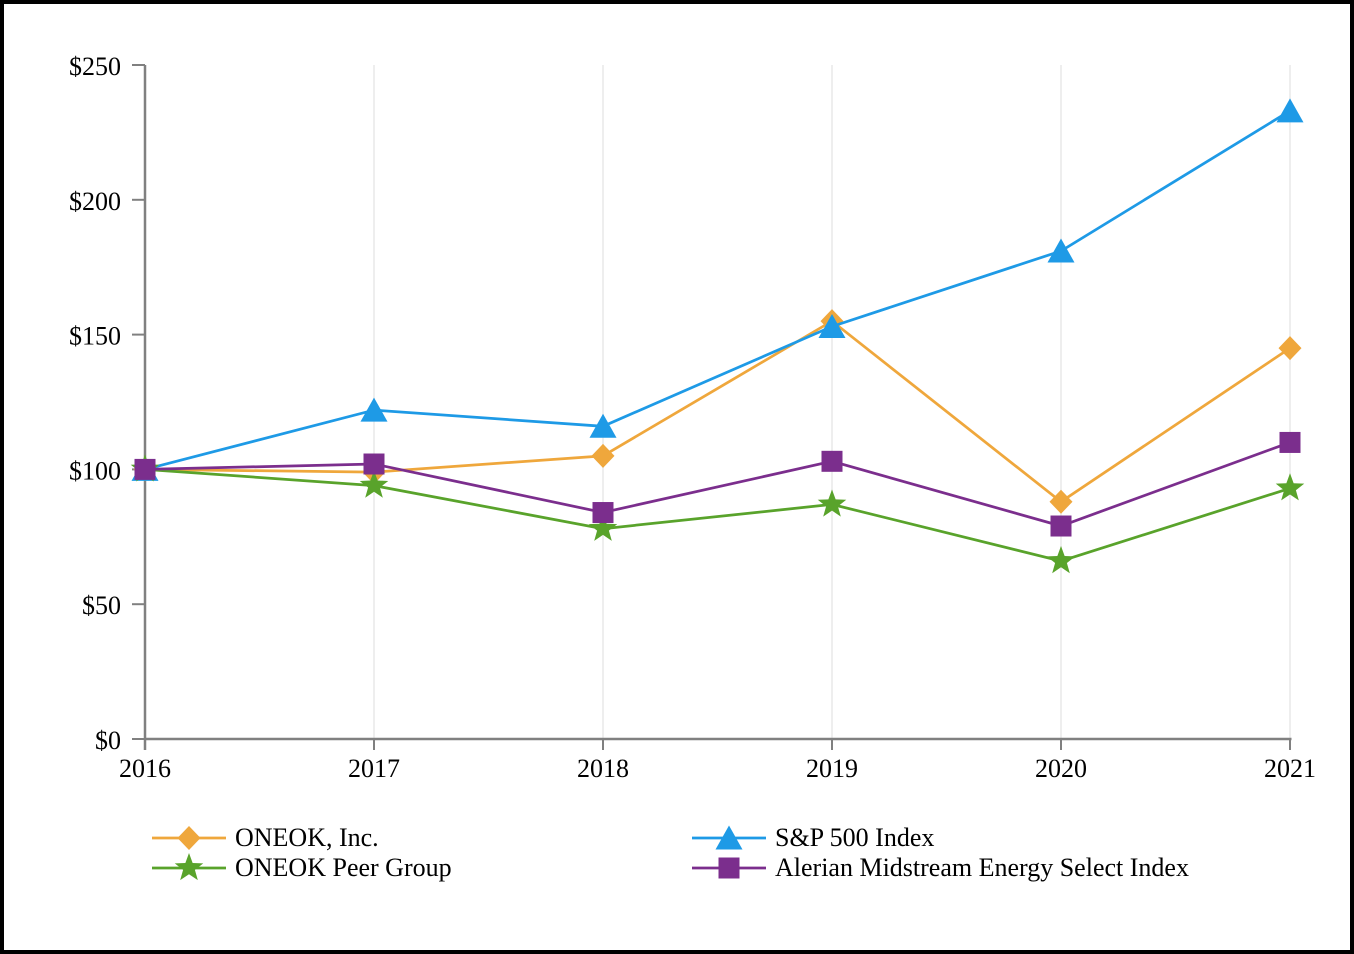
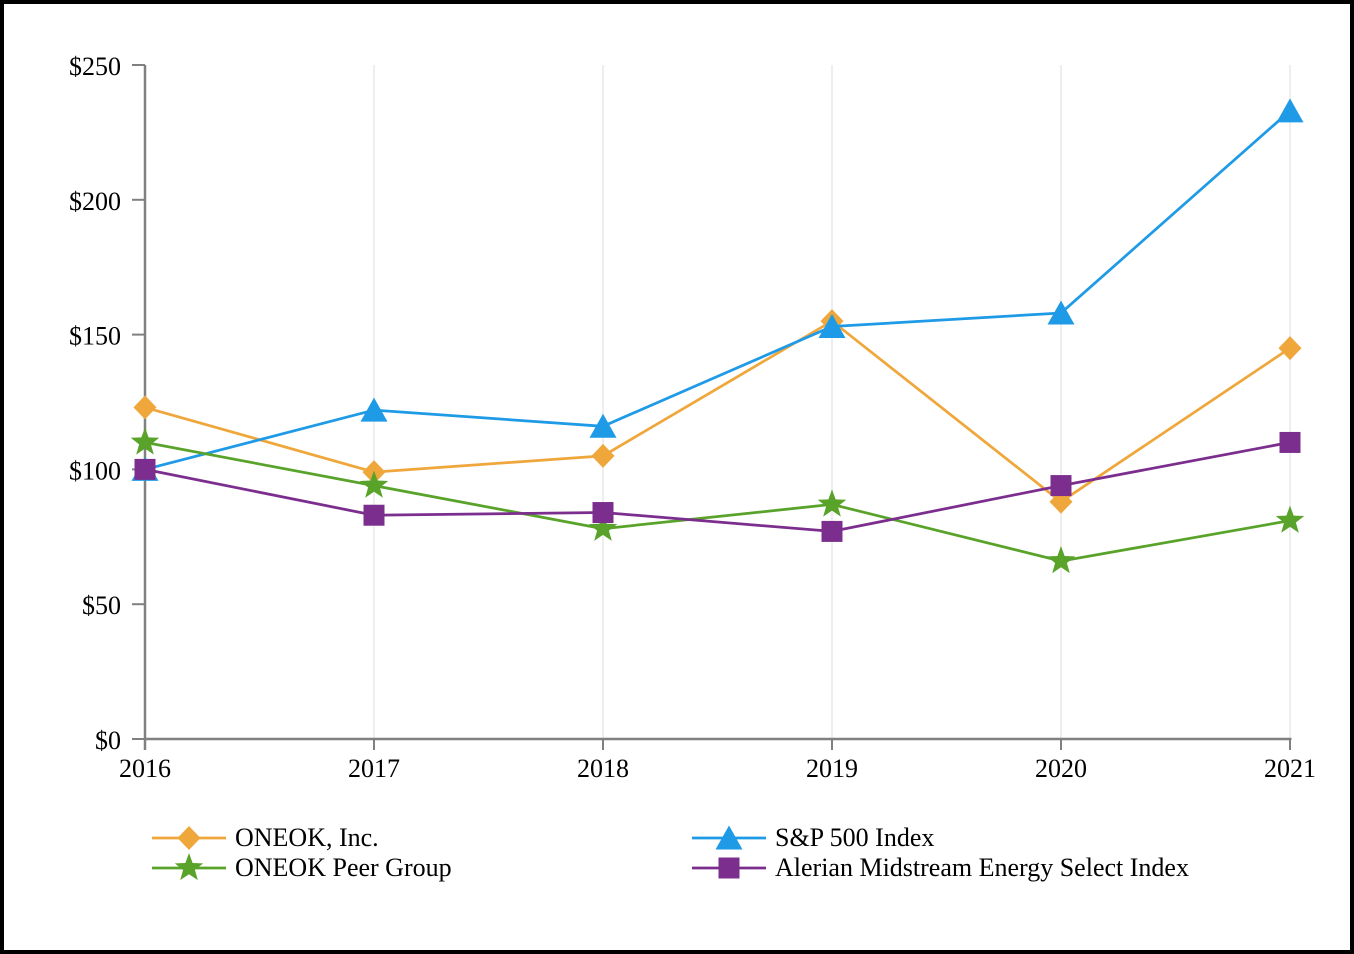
ONEOK, Inc./2016: $100 -> $123
ONEOK Peer Group/2016: $100 -> $110
Alerian Midstream Energy Select Index/2017: $102 -> $83
Alerian Midstream Energy Select Index/2019: $103 -> $77
S&P 500 Index/2020: $181 -> $158
Alerian Midstream Energy Select Index/2020: $79 -> $94
ONEOK Peer Group/2021: $93 -> $81
